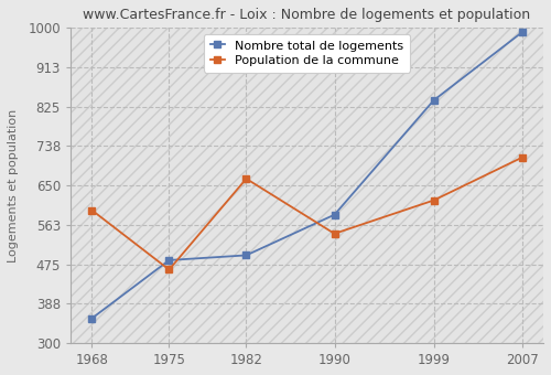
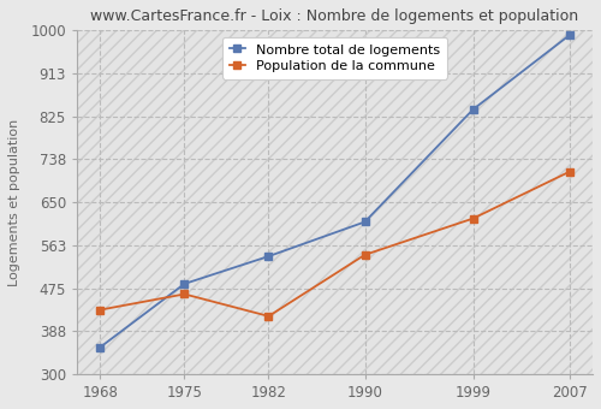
Population de la commune/1968: 595 -> 431
Nombre total de logements/1982: 495 -> 540
Population de la commune/1982: 665 -> 418
Nombre total de logements/1990: 585 -> 610
